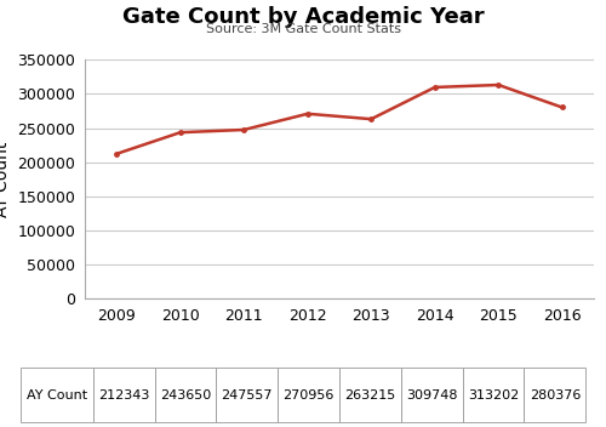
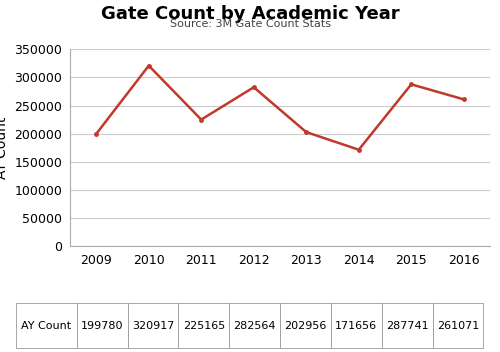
2009: 212343 -> 199780
2010: 243650 -> 320917
2011: 247557 -> 225165
2012: 270956 -> 282564
2013: 263215 -> 202956
2014: 309748 -> 171656
2015: 313202 -> 287741
2016: 280376 -> 261071
